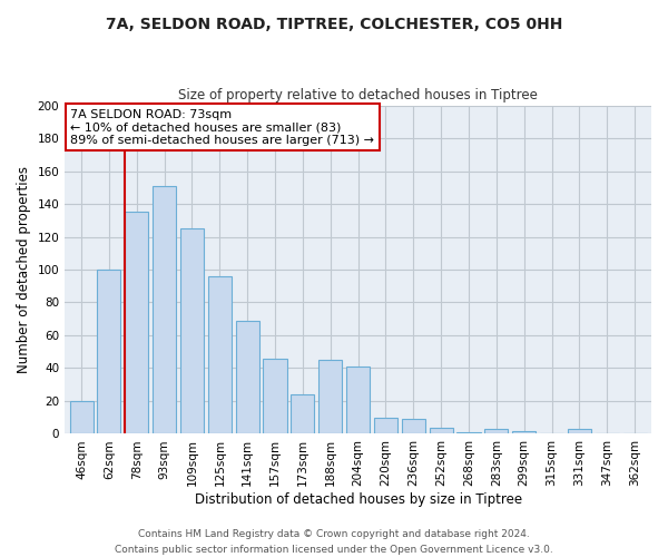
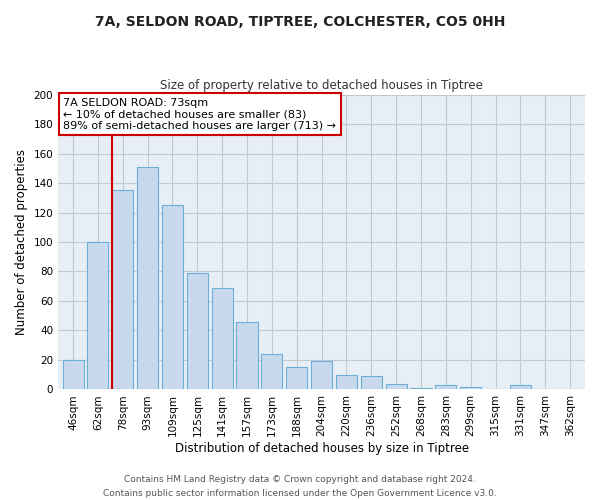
125sqm: 96 -> 79
188sqm: 45 -> 15
204sqm: 41 -> 19
